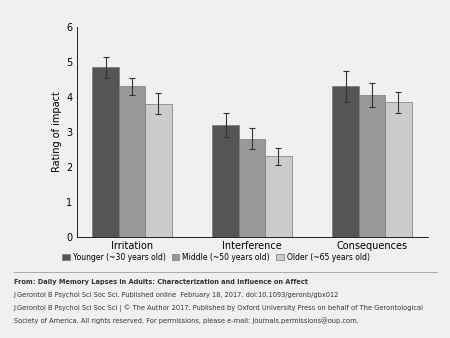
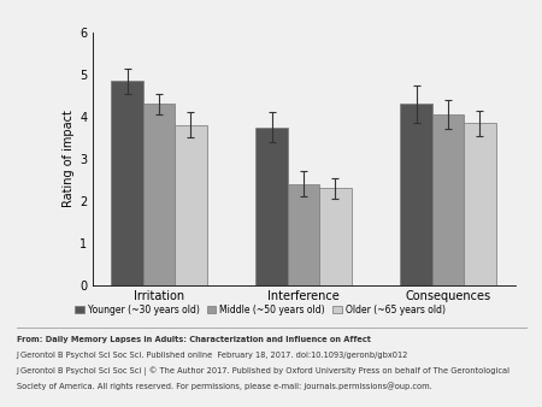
Younger (~30 years old)/Interference: 3.20 -> 3.75
Middle (~50 years old)/Interference: 2.80 -> 2.40
